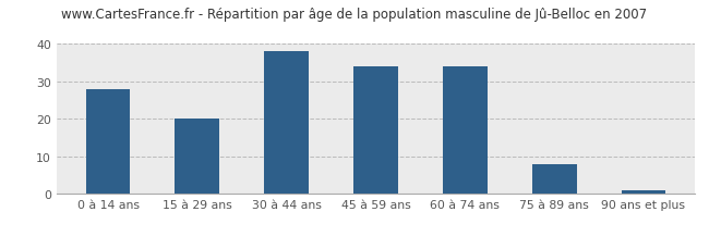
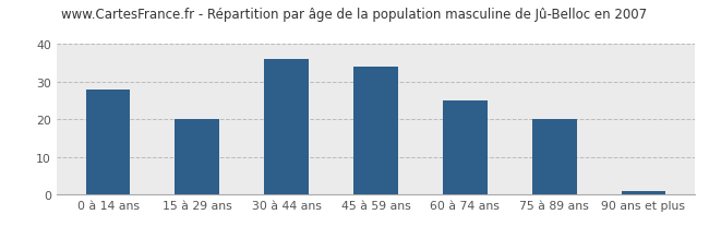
30 à 44 ans: 38 -> 36
60 à 74 ans: 34 -> 25
75 à 89 ans: 8 -> 20
